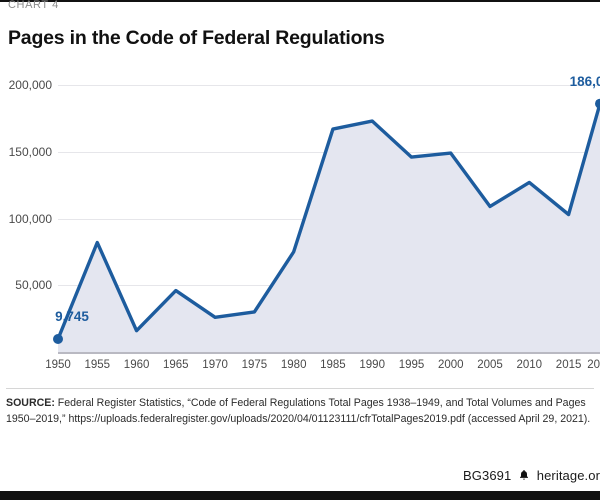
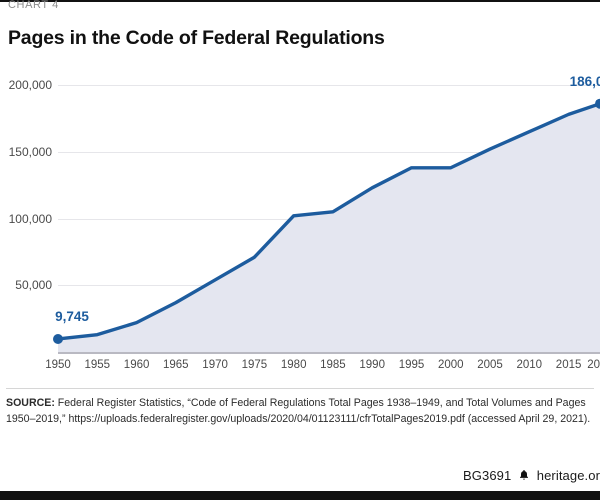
1955: 82000 -> 13000
1960: 16000 -> 22000
1965: 46000 -> 37000
1970: 26000 -> 54000
1975: 30000 -> 71000
1980: 75000 -> 102000
1985: 167000 -> 105000
1990: 173000 -> 123000
1995: 146000 -> 138000
2000: 149000 -> 138000
2005: 109000 -> 152000
2010: 127000 -> 165000
2015: 103000 -> 178000
